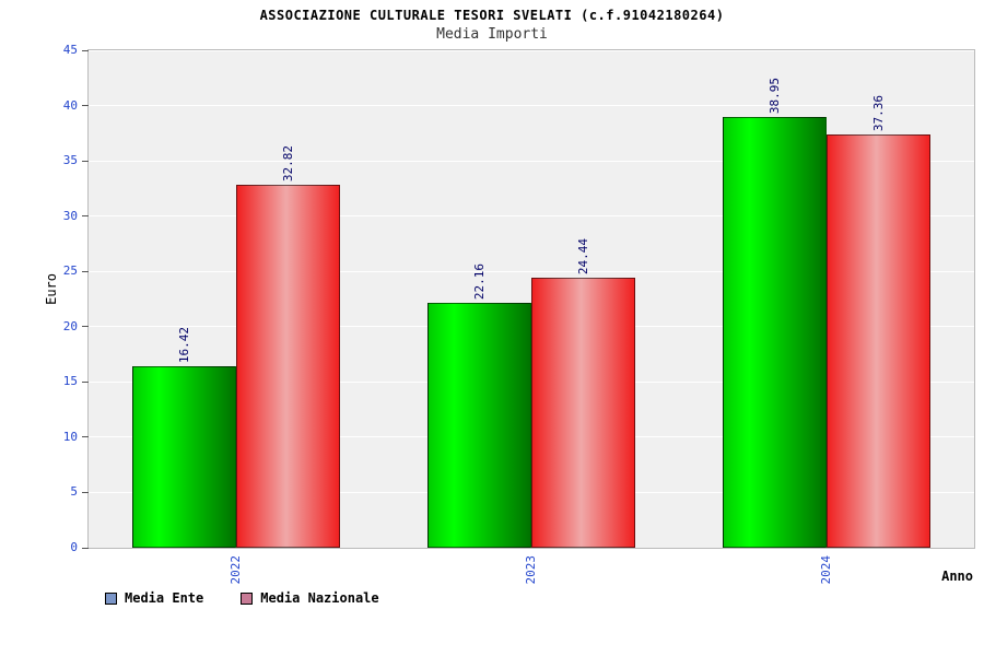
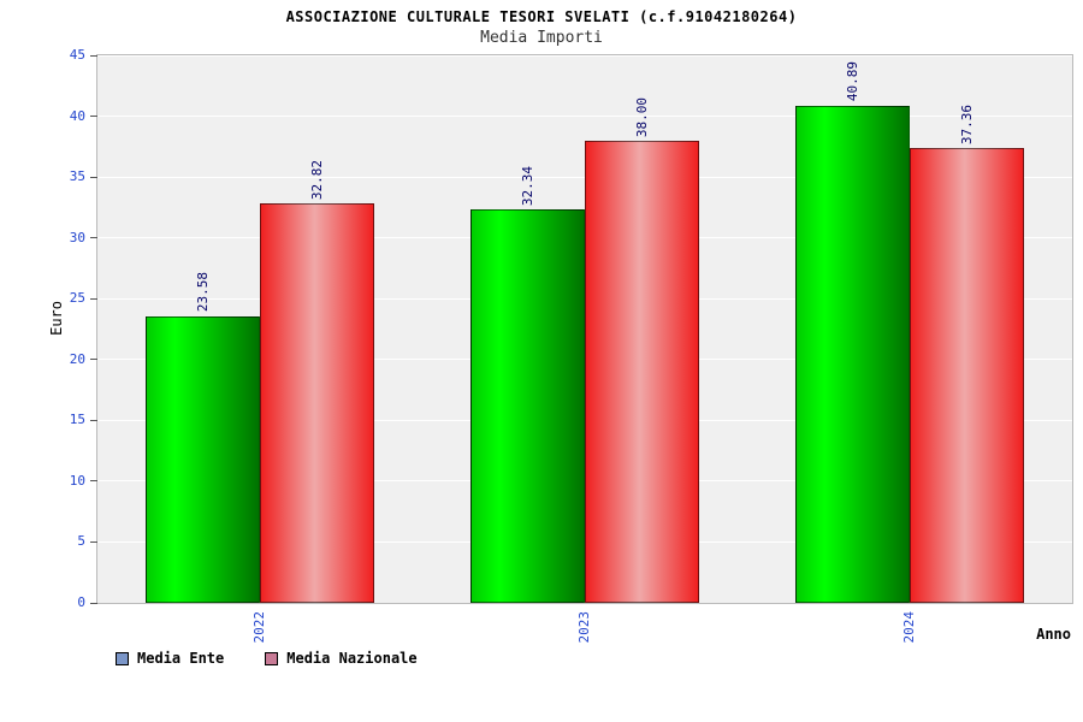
Media Ente/2022: 16.42 -> 23.58
Media Ente/2023: 22.16 -> 32.34
Media Nazionale/2023: 24.44 -> 38.00
Media Ente/2024: 38.95 -> 40.89
